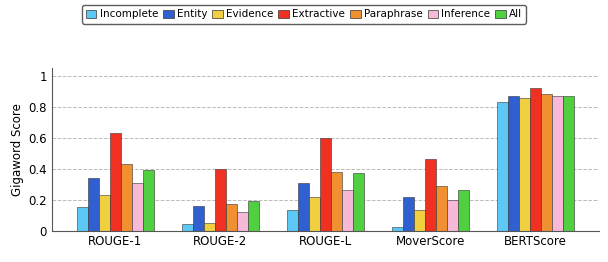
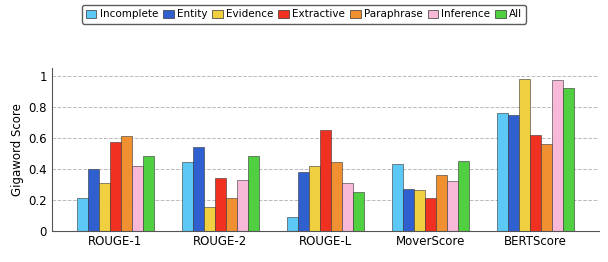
Incomplete/ROUGE-1: 0.15 -> 0.21
Entity/ROUGE-1: 0.34 -> 0.40
Evidence/ROUGE-1: 0.23 -> 0.31
Extractive/ROUGE-1: 0.63 -> 0.57
Paraphrase/ROUGE-1: 0.43 -> 0.61
Inference/ROUGE-1: 0.31 -> 0.42
All/ROUGE-1: 0.39 -> 0.48
Incomplete/ROUGE-2: 0.04 -> 0.44
Entity/ROUGE-2: 0.16 -> 0.54
Evidence/ROUGE-2: 0.05 -> 0.15
Extractive/ROUGE-2: 0.40 -> 0.34
Paraphrase/ROUGE-2: 0.17 -> 0.21
Inference/ROUGE-2: 0.12 -> 0.33
All/ROUGE-2: 0.19 -> 0.48
Incomplete/ROUGE-L: 0.13 -> 0.09
Entity/ROUGE-L: 0.31 -> 0.38
Evidence/ROUGE-L: 0.22 -> 0.42
Extractive/ROUGE-L: 0.60 -> 0.65
Paraphrase/ROUGE-L: 0.38 -> 0.44
Inference/ROUGE-L: 0.26 -> 0.31
All/ROUGE-L: 0.37 -> 0.25
Incomplete/MoverScore: 0.02 -> 0.43
Entity/MoverScore: 0.22 -> 0.27
Evidence/MoverScore: 0.13 -> 0.26
Extractive/MoverScore: 0.46 -> 0.21
Paraphrase/MoverScore: 0.29 -> 0.36
Inference/MoverScore: 0.20 -> 0.32
All/MoverScore: 0.26 -> 0.45
Incomplete/BERTScore: 0.83 -> 0.76
Entity/BERTScore: 0.87 -> 0.75
Evidence/BERTScore: 0.86 -> 0.98
Extractive/BERTScore: 0.92 -> 0.62
Paraphrase/BERTScore: 0.88 -> 0.56
Inference/BERTScore: 0.87 -> 0.97
All/BERTScore: 0.87 -> 0.92
